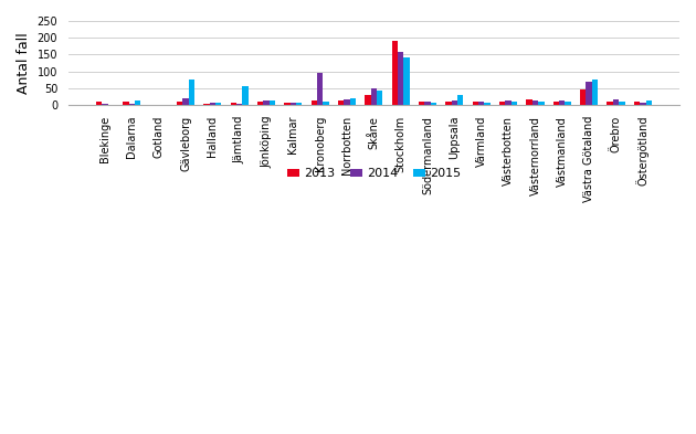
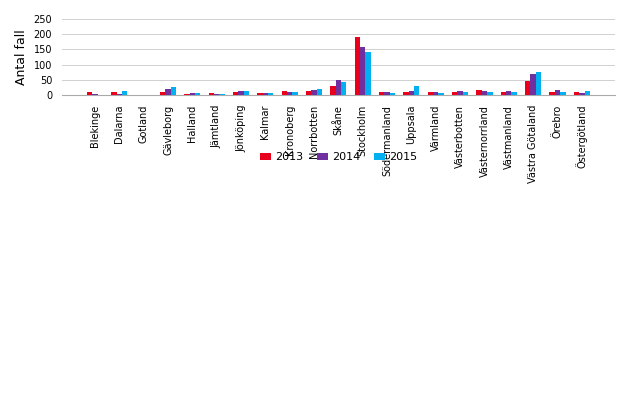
2015/Gävleborg: 75 -> 26
2015/Jämtland: 55 -> 4
2014/Kronoberg: 95 -> 12
